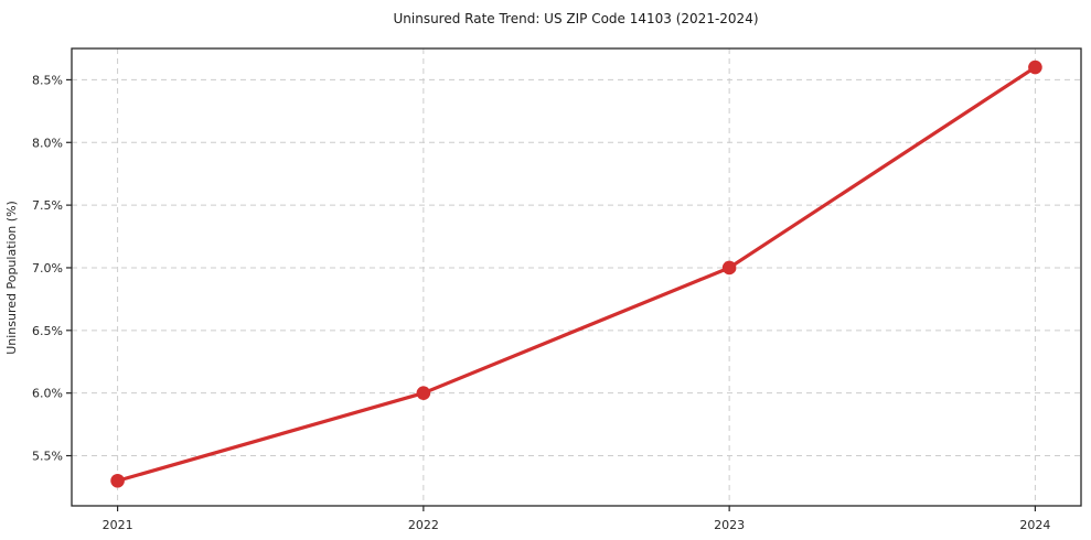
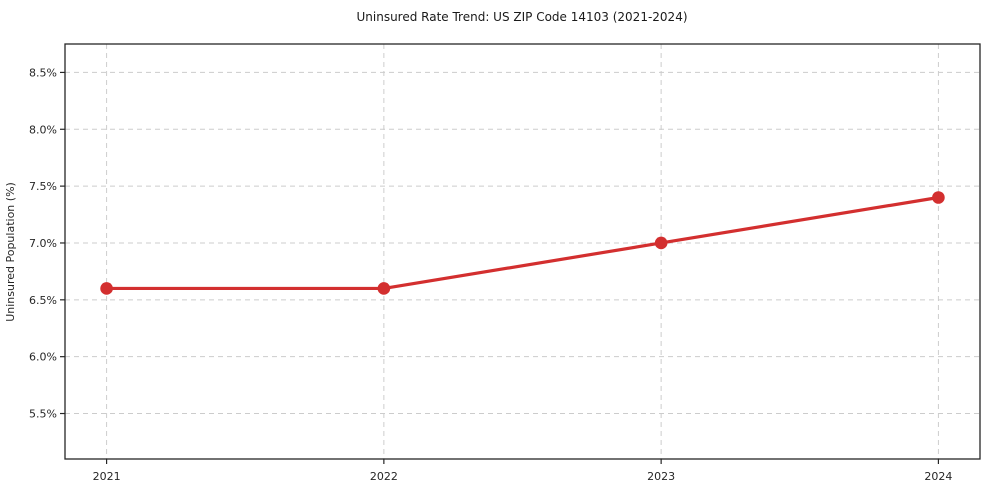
2021: 5.3% -> 6.6%
2022: 6.0% -> 6.6%
2024: 8.6% -> 7.4%
